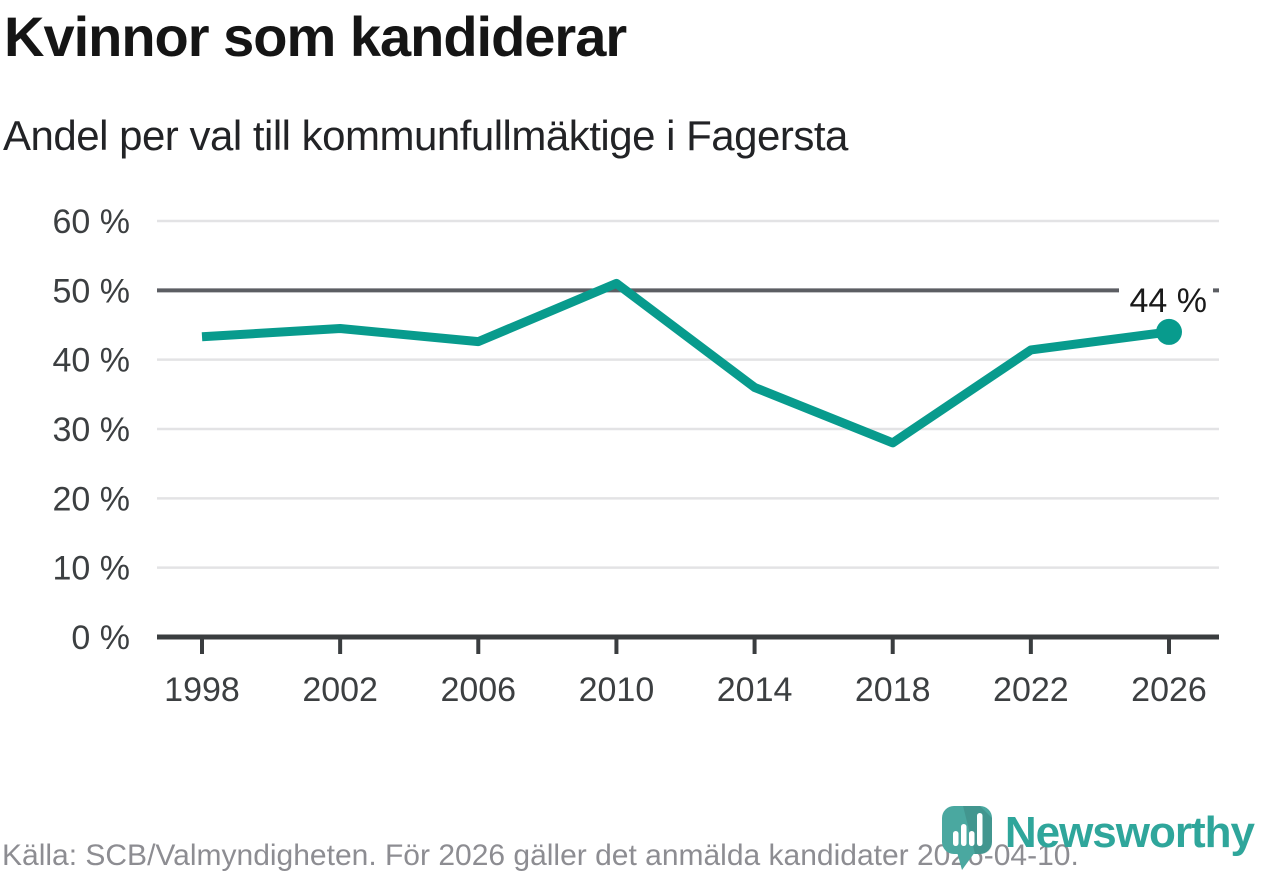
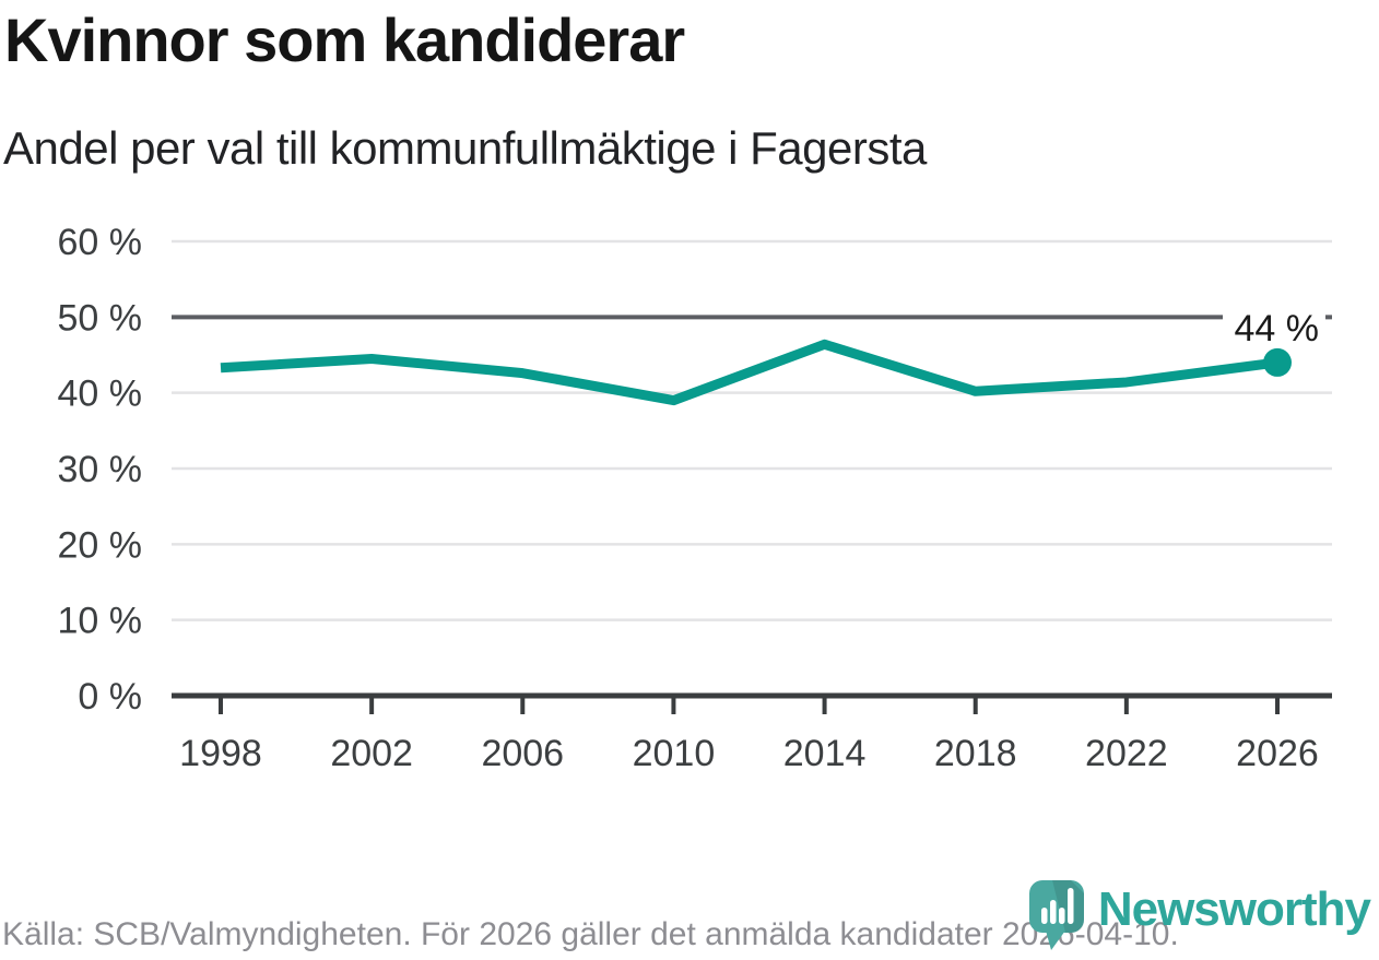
2010: 51% -> 39%
2014: 36% -> 46%
2018: 28% -> 40%
